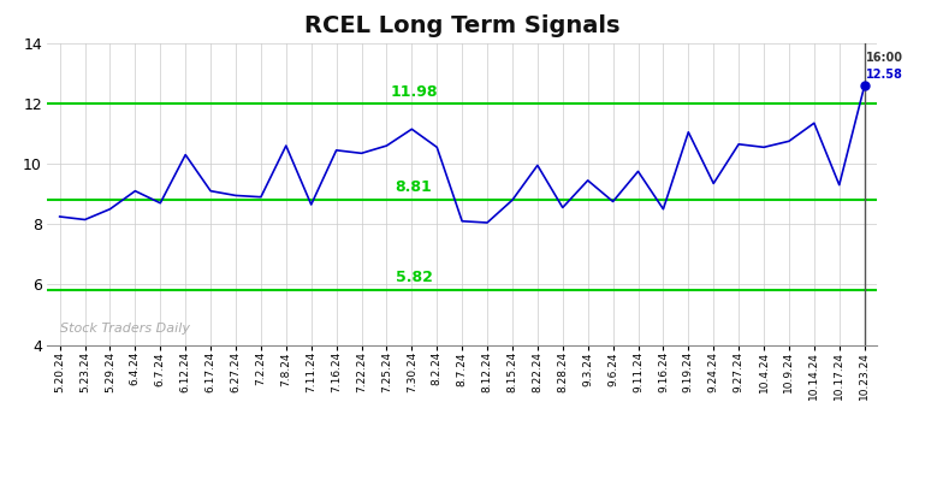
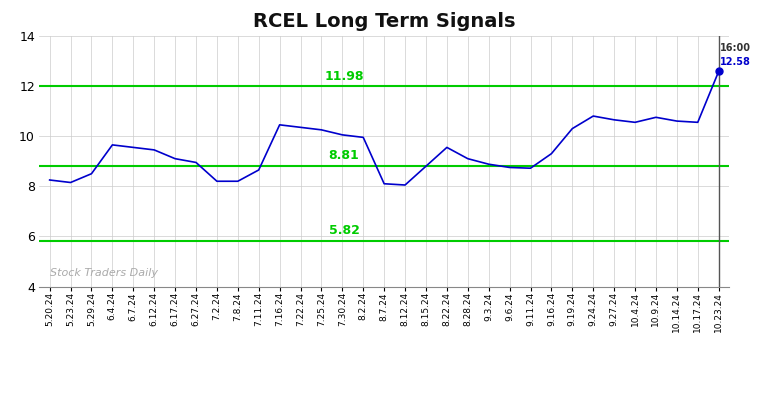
6.4.24: 9.10 -> 9.65
6.7.24: 8.70 -> 9.55
6.12.24: 10.30 -> 9.45
7.2.24: 8.90 -> 8.20
7.8.24: 10.60 -> 8.20
7.25.24: 10.60 -> 10.25
7.30.24: 11.15 -> 10.05
8.2.24: 10.55 -> 9.95
8.22.24: 9.95 -> 9.55
8.28.24: 8.55 -> 9.10
9.3.24: 9.45 -> 8.88
9.11.24: 9.75 -> 8.72
9.16.24: 8.50 -> 9.30
9.19.24: 11.05 -> 10.30
9.24.24: 9.35 -> 10.80
10.14.24: 11.35 -> 10.60
10.17.24: 9.30 -> 10.55
